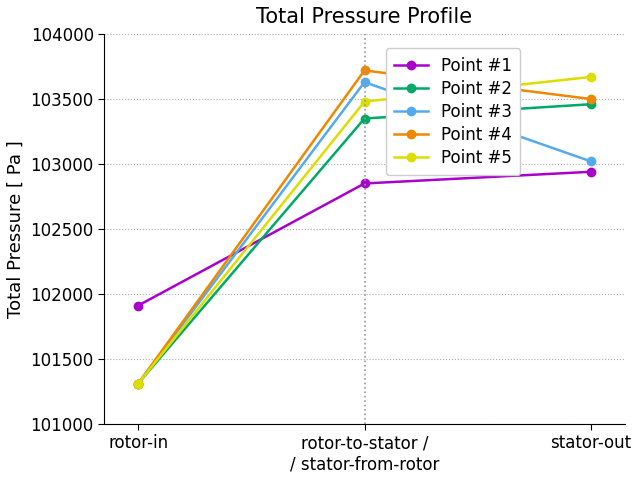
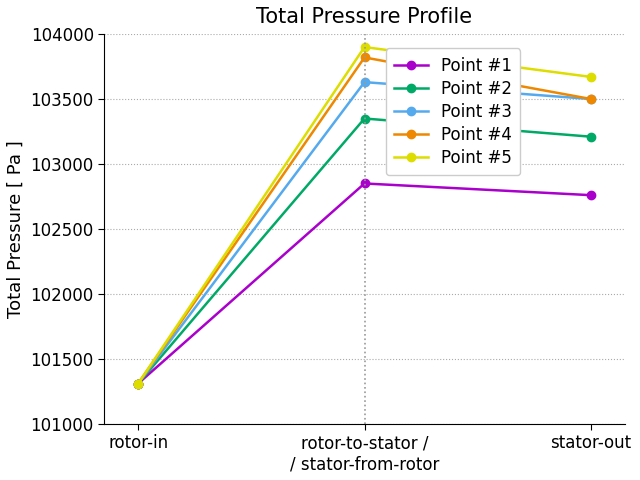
Point #1/rotor-in: 101910 -> 101310
Point #4/rotor-to-stator / / stator-from-rotor: 103720 -> 103820
Point #5/rotor-to-stator / / stator-from-rotor: 103480 -> 103900
Point #1/stator-out: 102940 -> 102760
Point #2/stator-out: 103460 -> 103210
Point #3/stator-out: 103020 -> 103500
